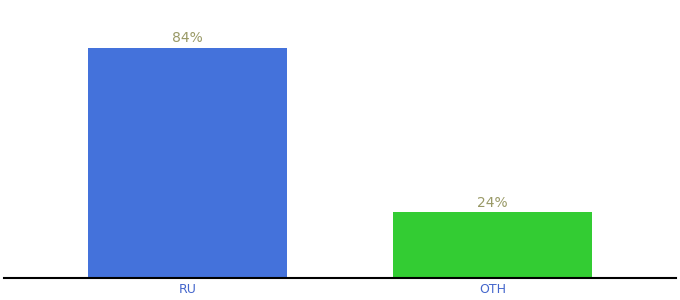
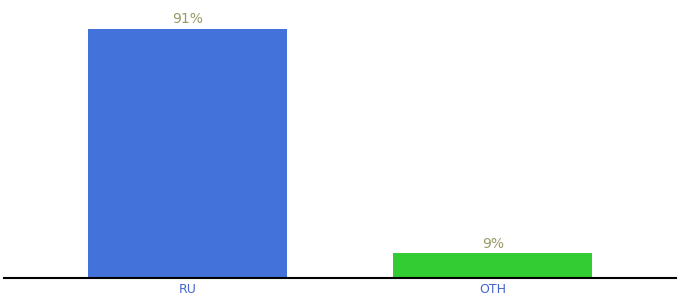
RU: 84% -> 91%
OTH: 24% -> 9%
